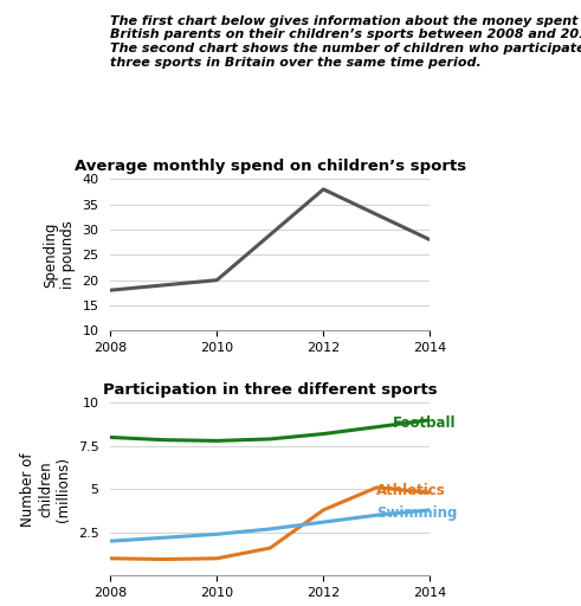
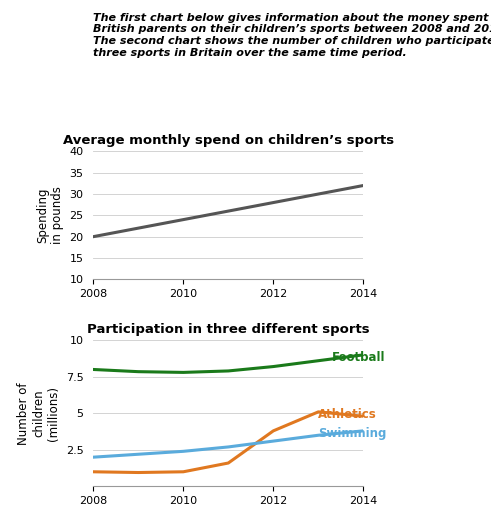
Average monthly spend on children’s sports/2008: 18 -> 20
Average monthly spend on children’s sports/2010: 20 -> 24
Average monthly spend on children’s sports/2012: 38 -> 28
Average monthly spend on children’s sports/2014: 28 -> 32
